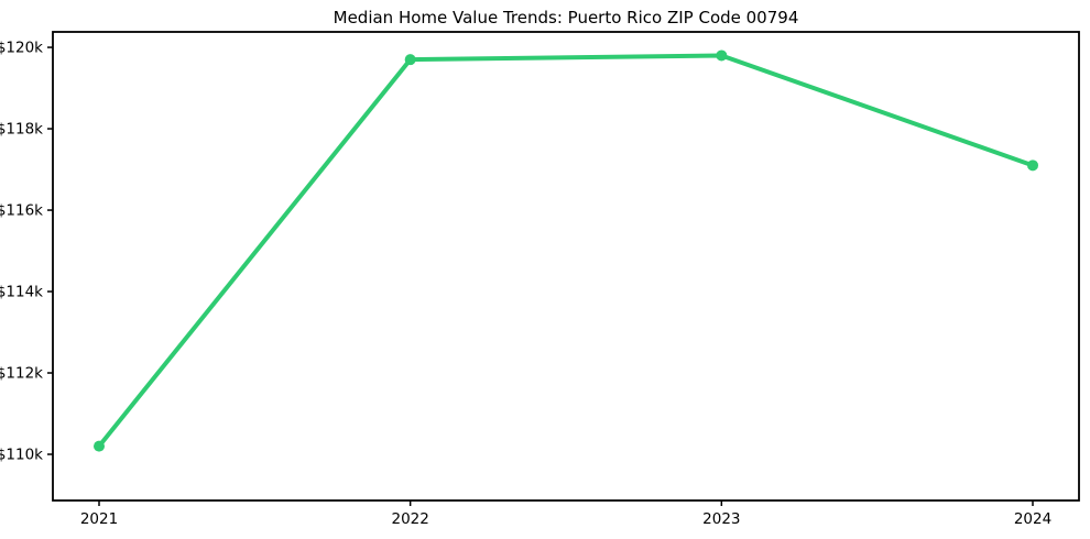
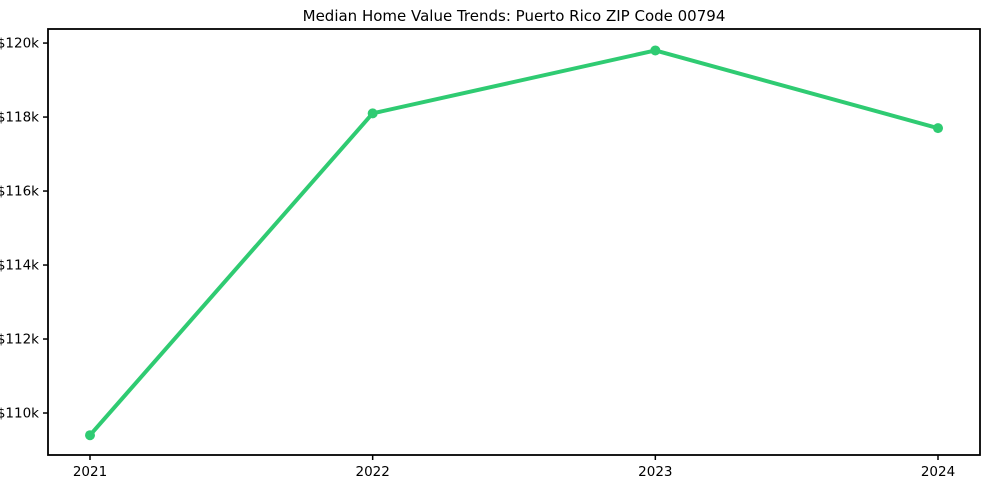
2021: $110.2k -> $109.4k
2022: $119.7k -> $118.1k
2024: $117.1k -> $117.7k
